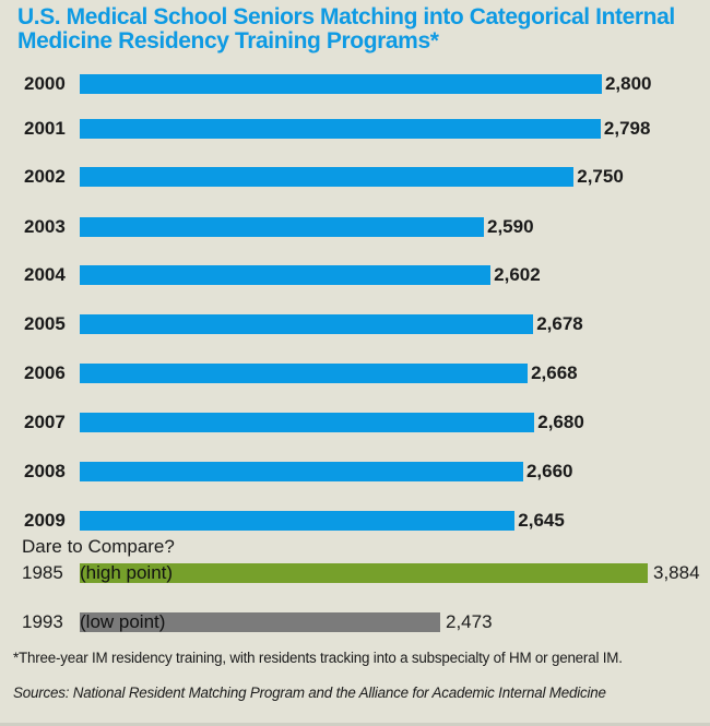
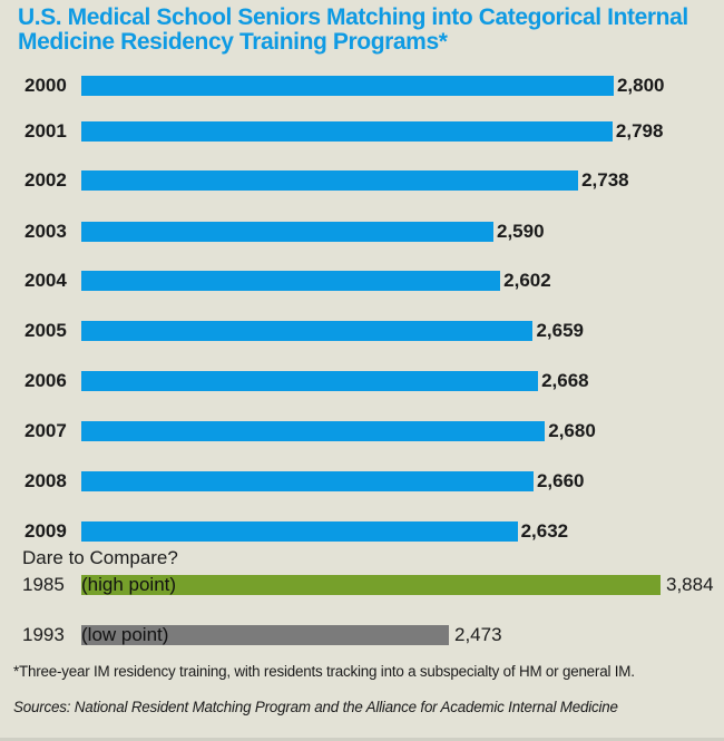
2002: 2,750 -> 2,738
2005: 2,678 -> 2,659
2009: 2,645 -> 2,632
